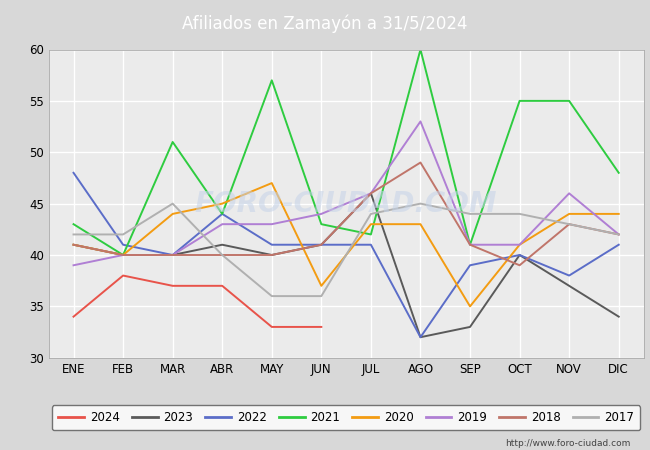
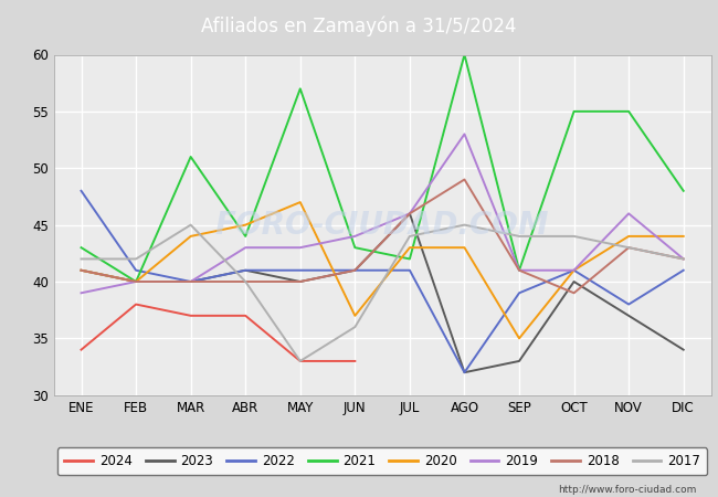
2022/ABR: 44 -> 41
2017/MAY: 36 -> 33
2022/OCT: 40 -> 41
